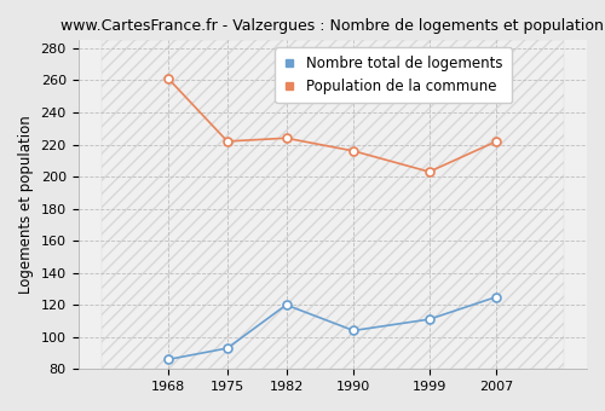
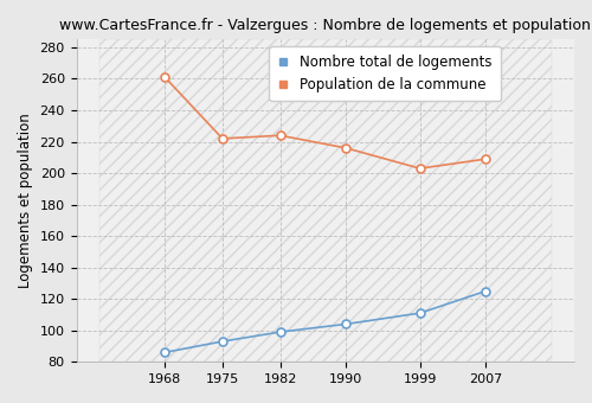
Nombre total de logements/1982: 120 -> 99
Population de la commune/2007: 222 -> 209
